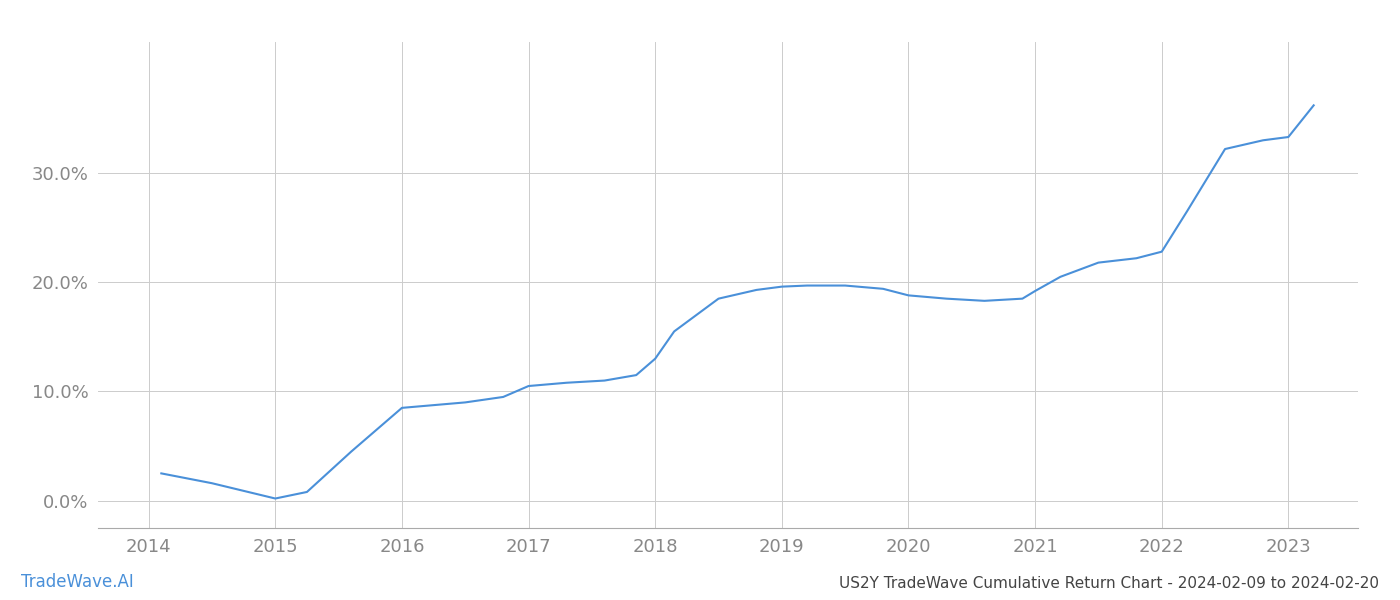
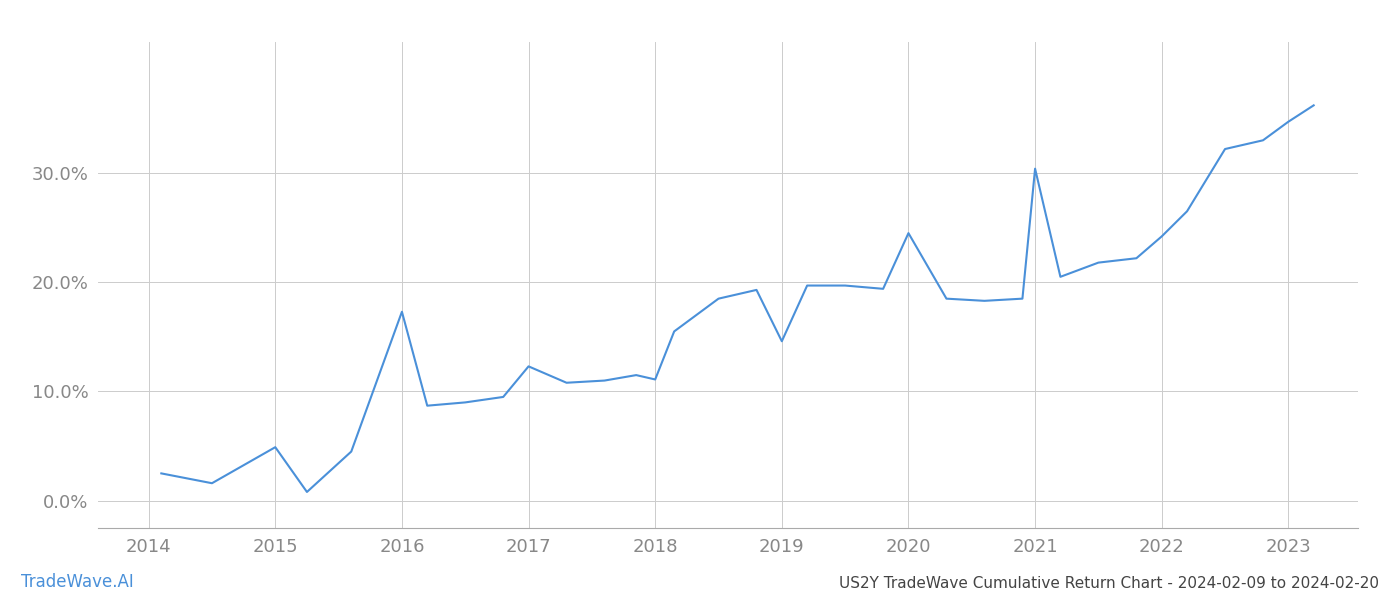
2015: 0.2% -> 4.9%
2016: 8.5% -> 17.3%
2017: 10.5% -> 12.3%
2018: 13.0% -> 11.1%
2019: 19.6% -> 14.6%
2020: 18.8% -> 24.5%
2021: 19.2% -> 30.4%
2022: 22.8% -> 24.2%
2023: 33.3% -> 34.7%
